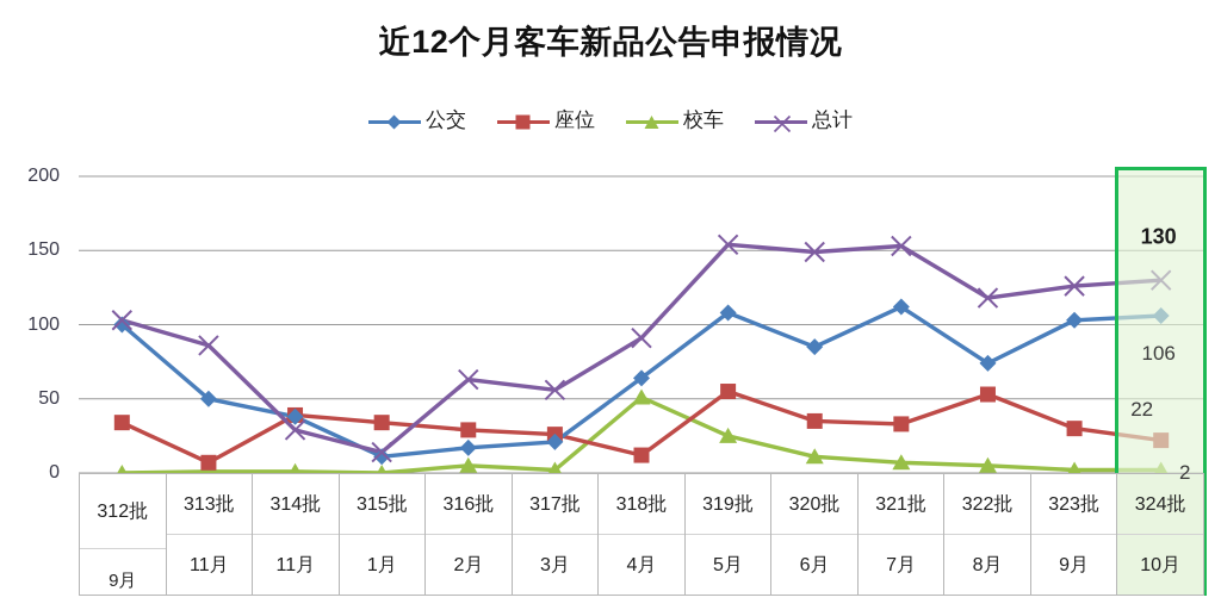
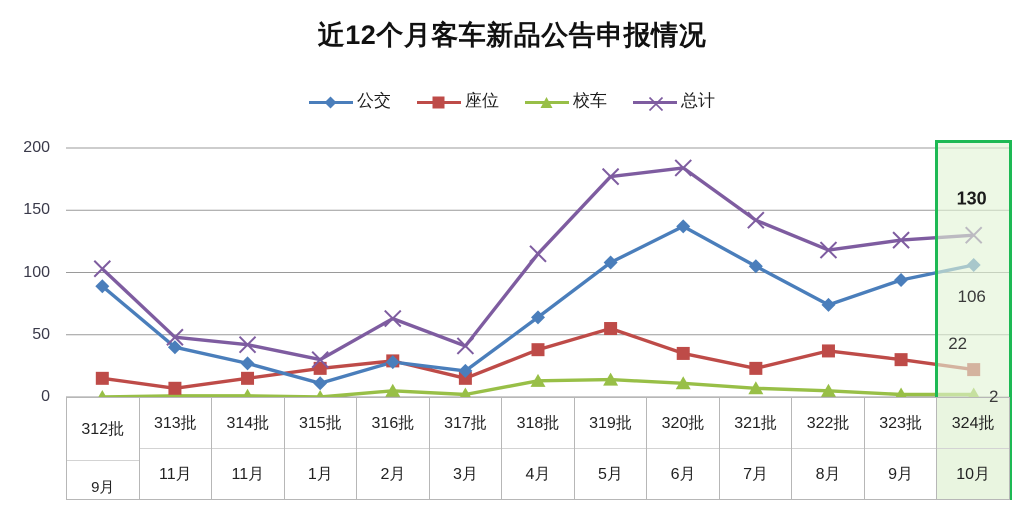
公交/312批: 100 -> 89
座位/312批: 34 -> 15
公交/313批: 50 -> 40
总计/313批: 86 -> 48
公交/314批: 38 -> 27
座位/314批: 39 -> 15
总计/314批: 29 -> 42
座位/315批: 34 -> 23
总计/315批: 14 -> 30
公交/316批: 17 -> 28
座位/317批: 26 -> 15
总计/317批: 56 -> 41
座位/318批: 12 -> 38
校车/318批: 51 -> 13
总计/318批: 91 -> 115
校车/319批: 25 -> 14
总计/319批: 154 -> 177
公交/320批: 85 -> 137
总计/320批: 149 -> 184
公交/321批: 112 -> 105
座位/321批: 33 -> 23
总计/321批: 153 -> 142
座位/322批: 53 -> 37
公交/323批: 103 -> 94
